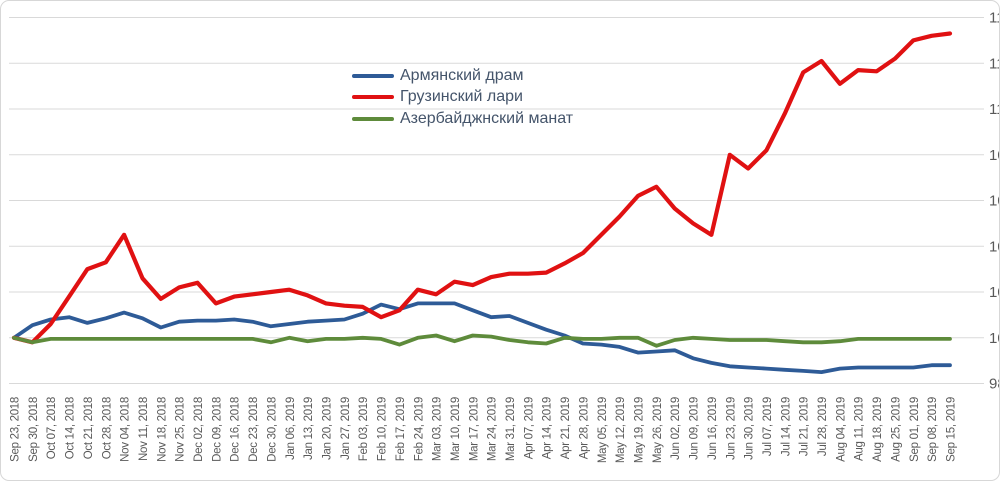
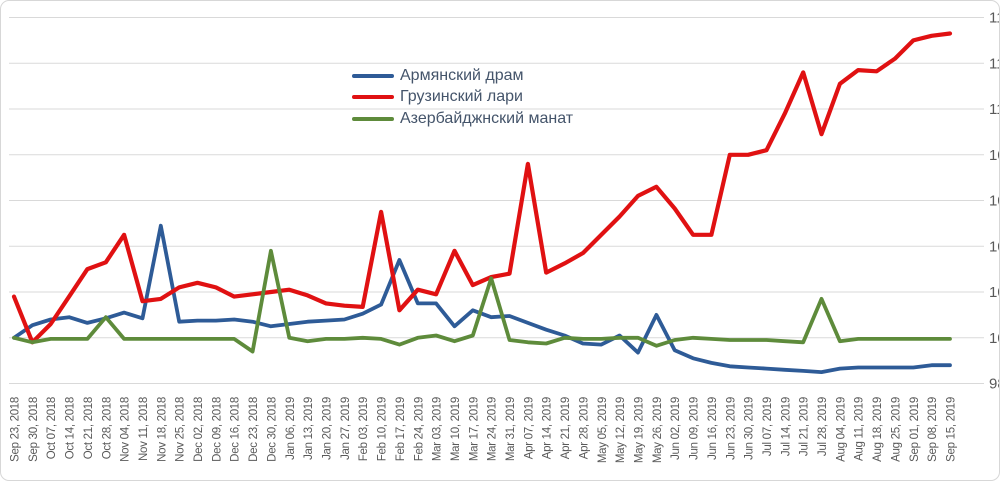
Грузинский лари/Sep 23, 2018: 100.0 -> 101.8
Азербайджнский манат/Oct 28, 2018: 100.0 -> 100.9
Грузинский лари/Nov 11, 2018: 102.6 -> 101.6
Армянский драм/Nov 18, 2018: 100.5 -> 104.9
Грузинский лари/Dec 09, 2018: 101.5 -> 102.2
Азербайджнский манат/Dec 23, 2018: 100.0 -> 99.4
Азербайджнский манат/Dec 30, 2018: 99.8 -> 103.8
Грузинский лари/Feb 10, 2019: 100.9 -> 105.5
Армянский драм/Feb 17, 2019: 101.2 -> 103.4
Армянский драм/Mar 10, 2019: 101.5 -> 100.5
Грузинский лари/Mar 10, 2019: 102.5 -> 103.8
Азербайджнский манат/Mar 24, 2019: 100.0 -> 102.6
Грузинский лари/Apr 07, 2019: 102.8 -> 107.6
Армянский драм/May 12, 2019: 99.6 -> 100.1
Армянский драм/May 26, 2019: 99.4 -> 101.0
Грузинский лари/Jun 09, 2019: 105.0 -> 104.5
Грузинский лари/Jun 30, 2019: 107.4 -> 108.0
Грузинский лари/Jul 28, 2019: 112.1 -> 108.9
Азербайджнский манат/Jul 28, 2019: 99.8 -> 101.7
